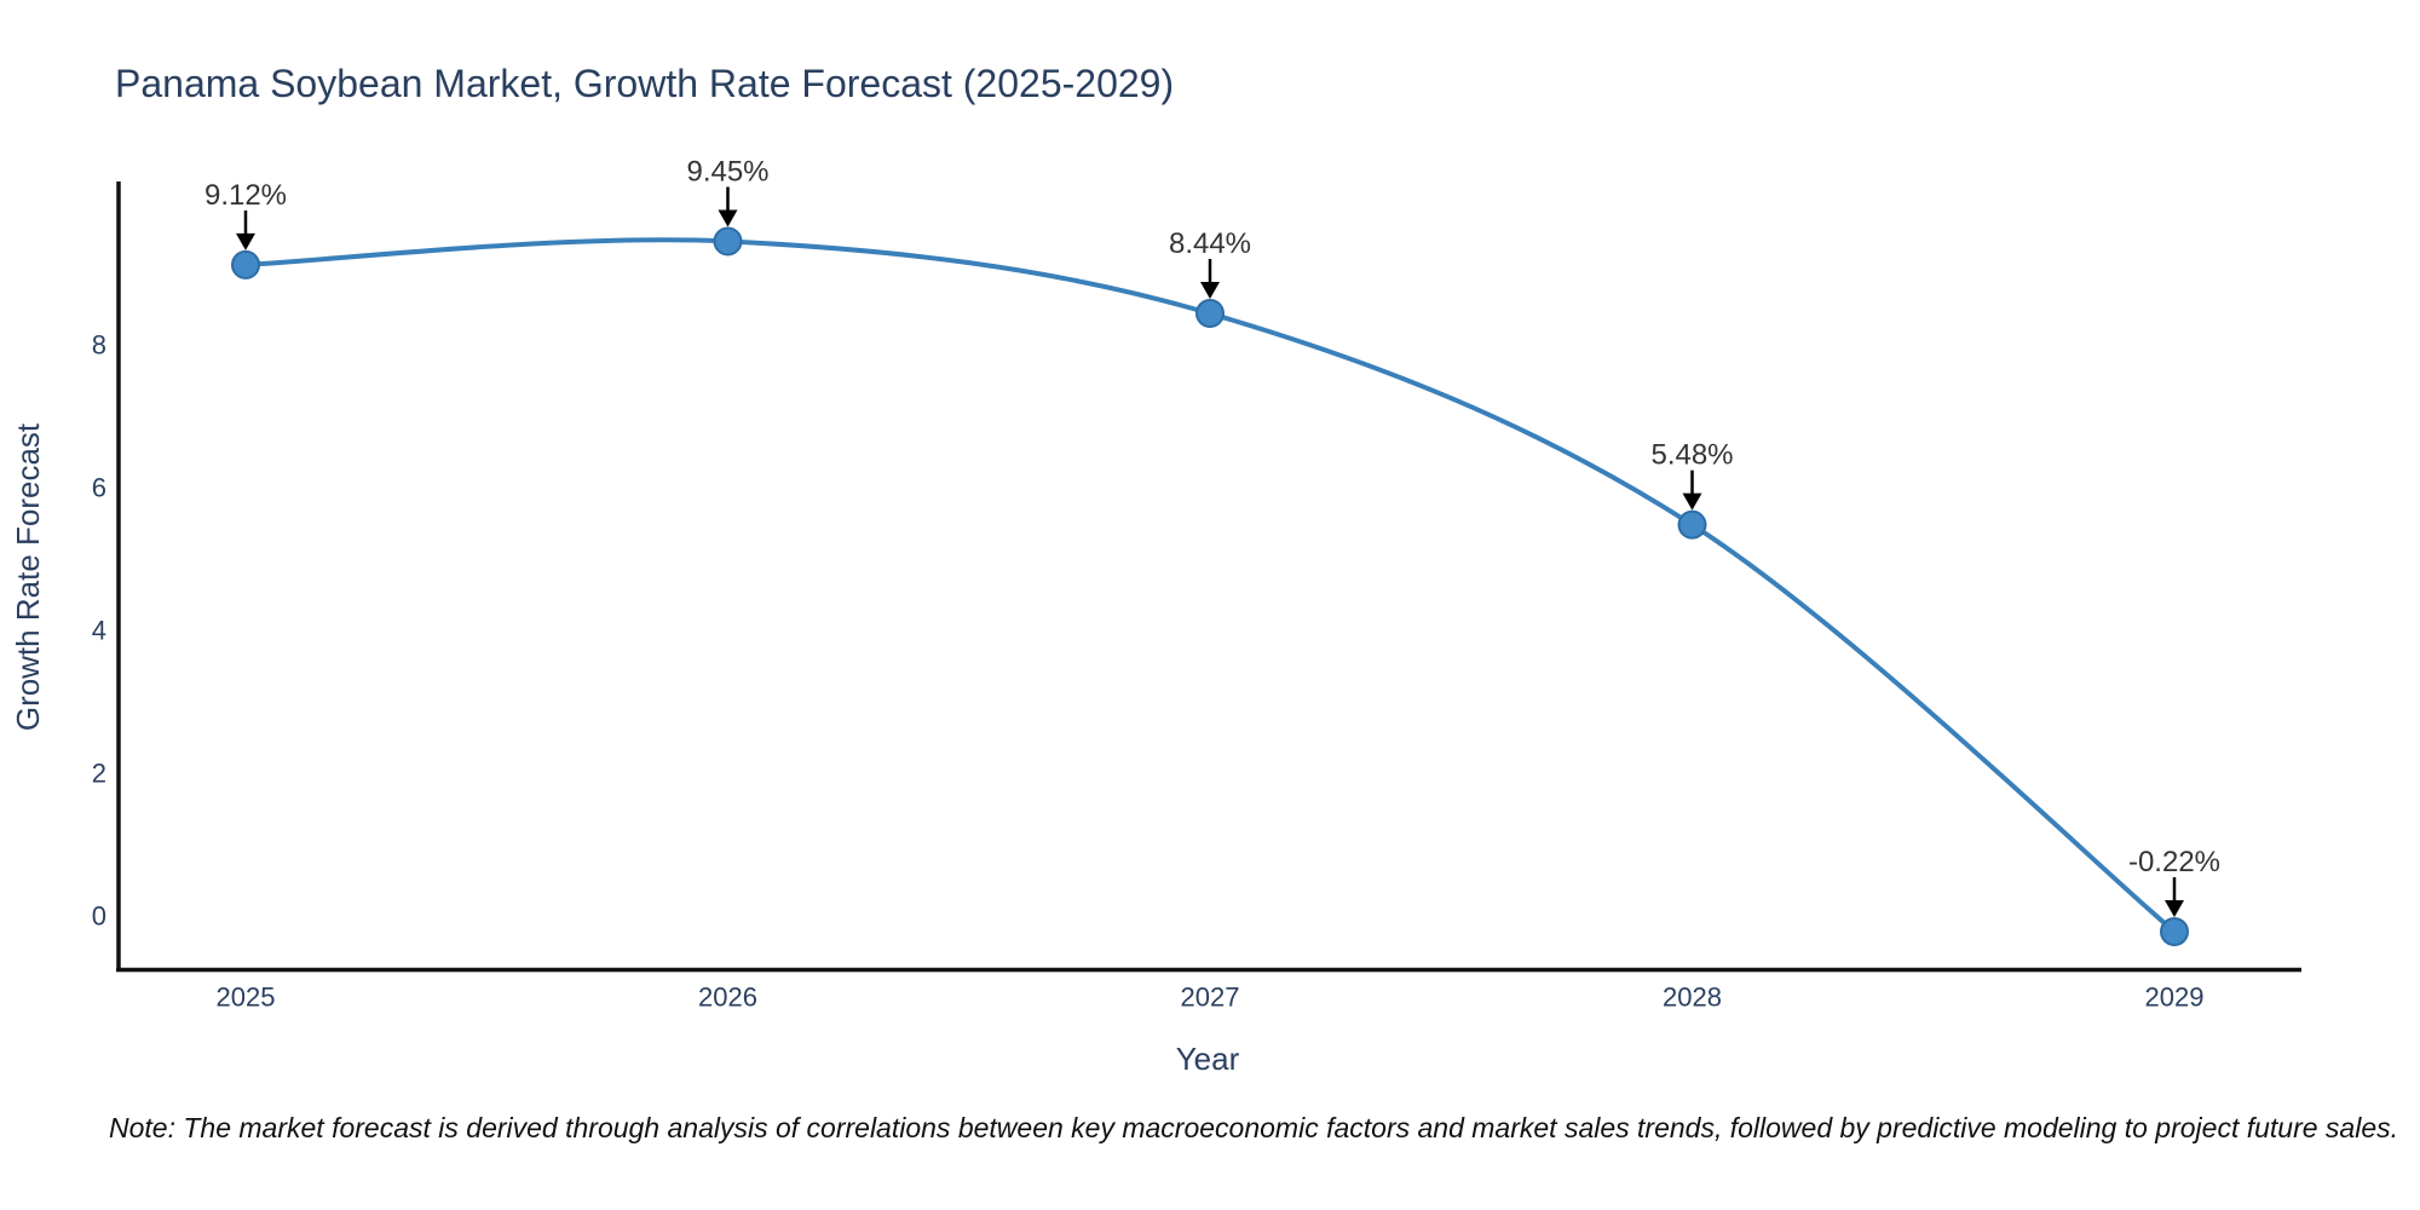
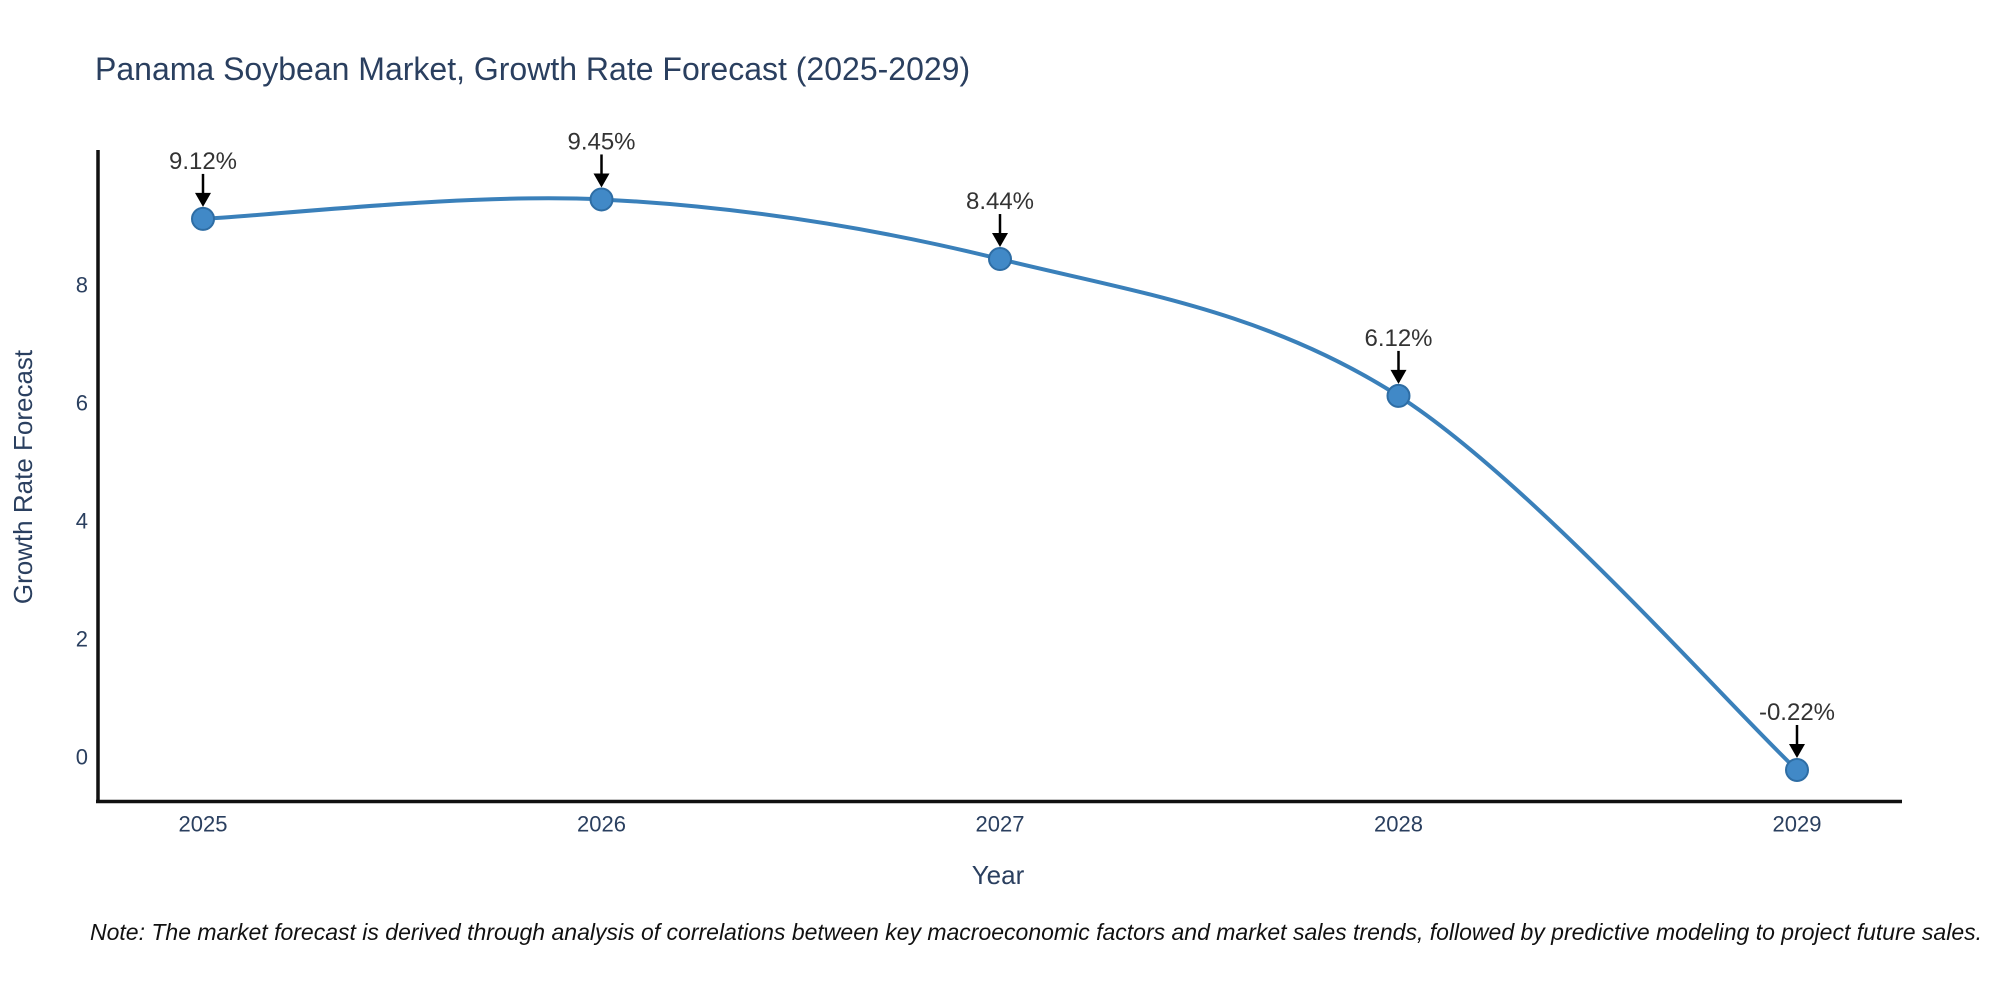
2028: 5.48% -> 6.12%
